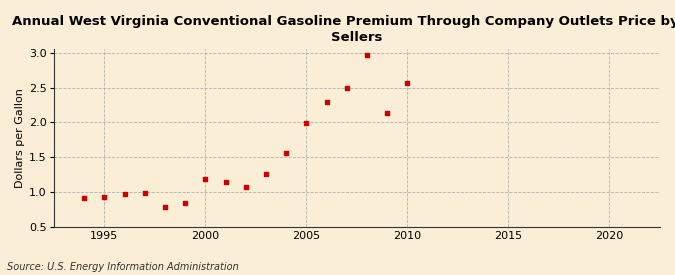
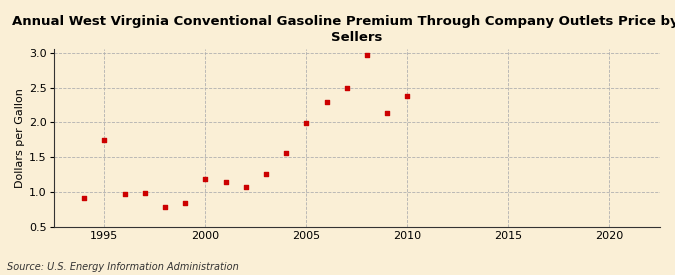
1995: 0.93 -> 1.74
2010: 2.56 -> 2.38
